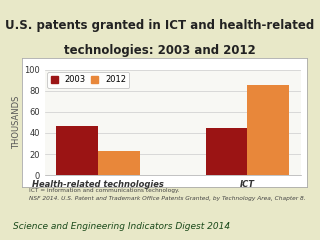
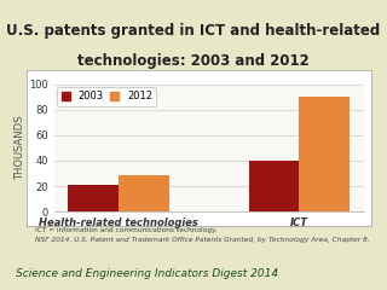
2003/Health-related technologies: 47 -> 21
2012/Health-related technologies: 23 -> 29
2003/ICT: 45 -> 40
2012/ICT: 85 -> 90
